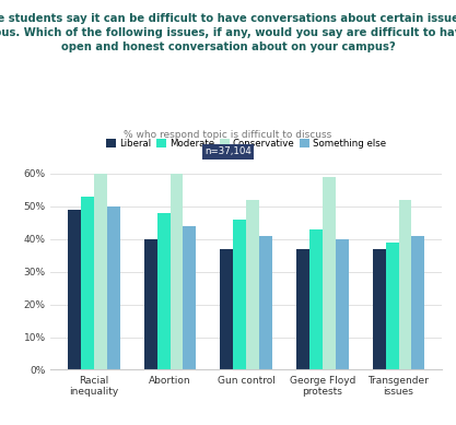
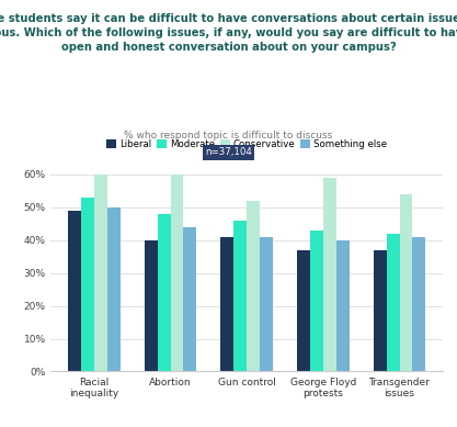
Liberal/Gun control: 37% -> 41%
Moderate/Transgender issues: 39% -> 42%
Conservative/Transgender issues: 52% -> 54%
